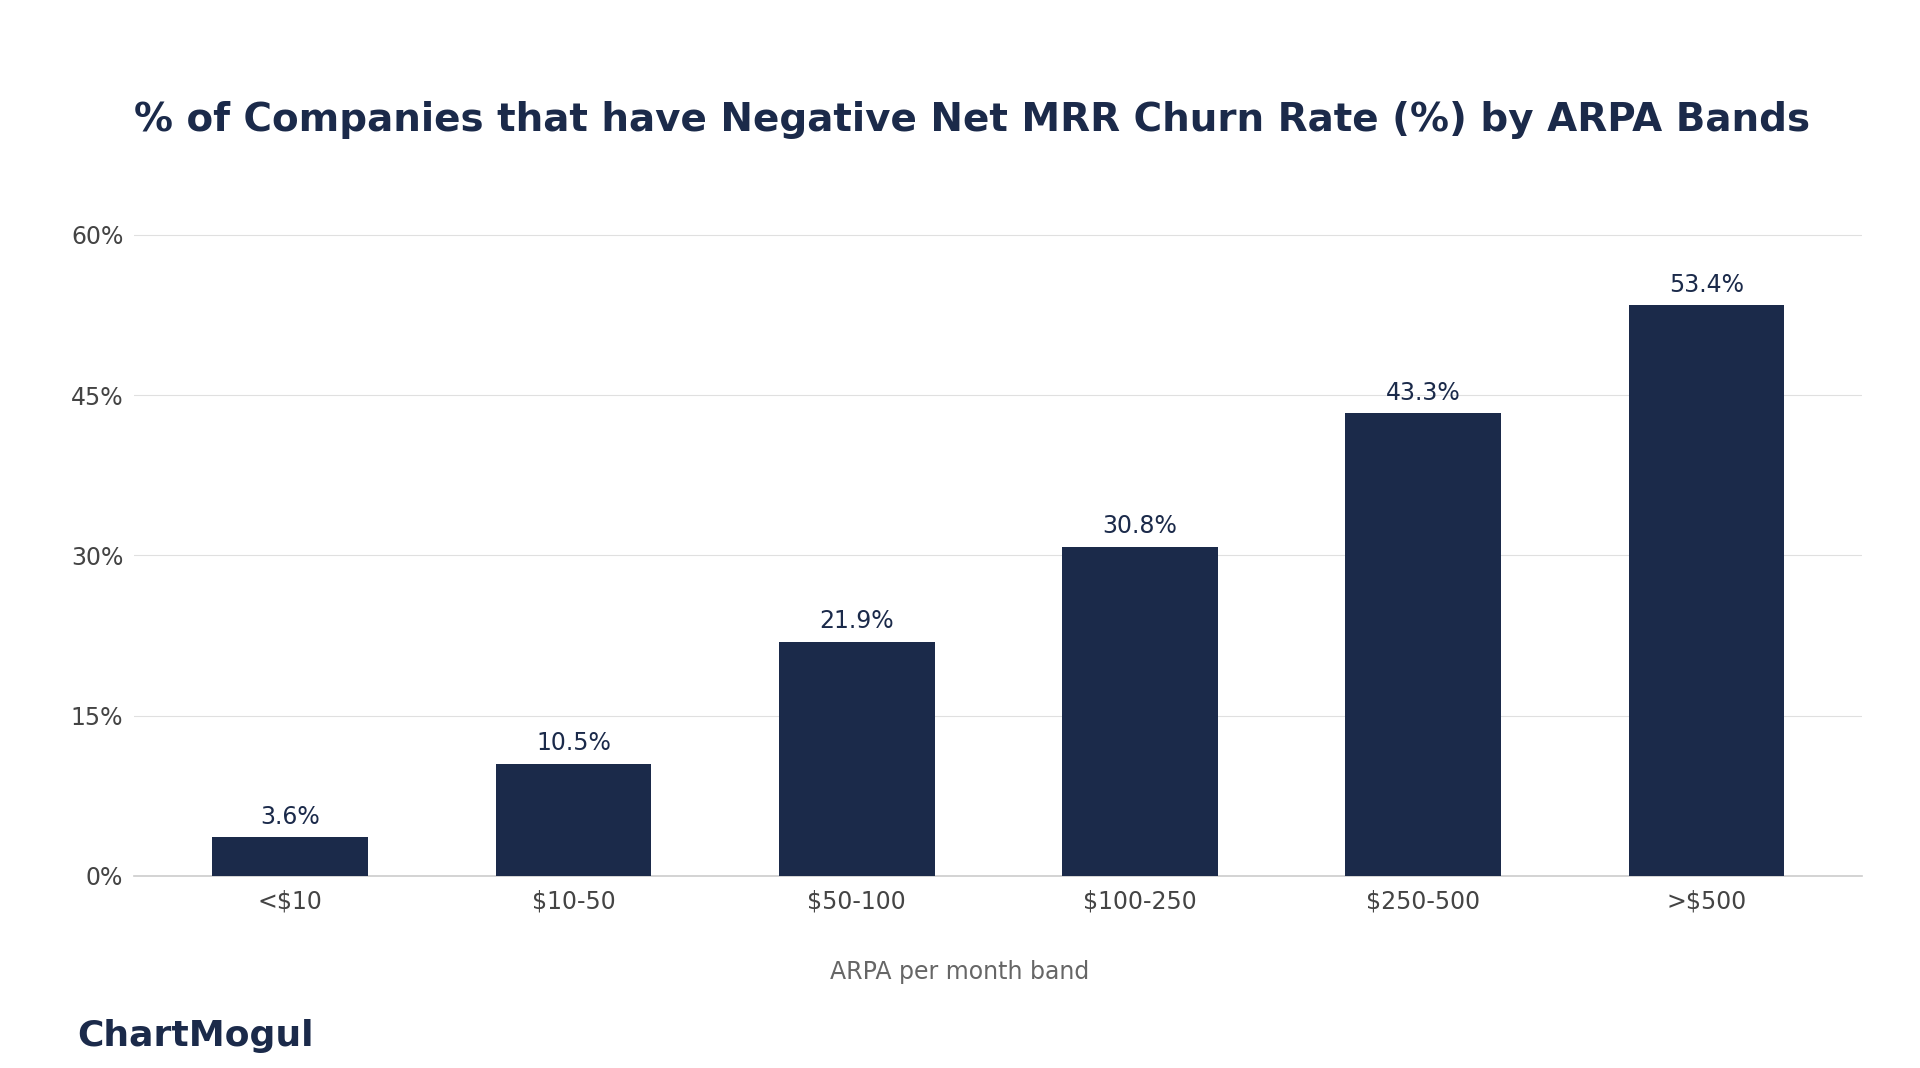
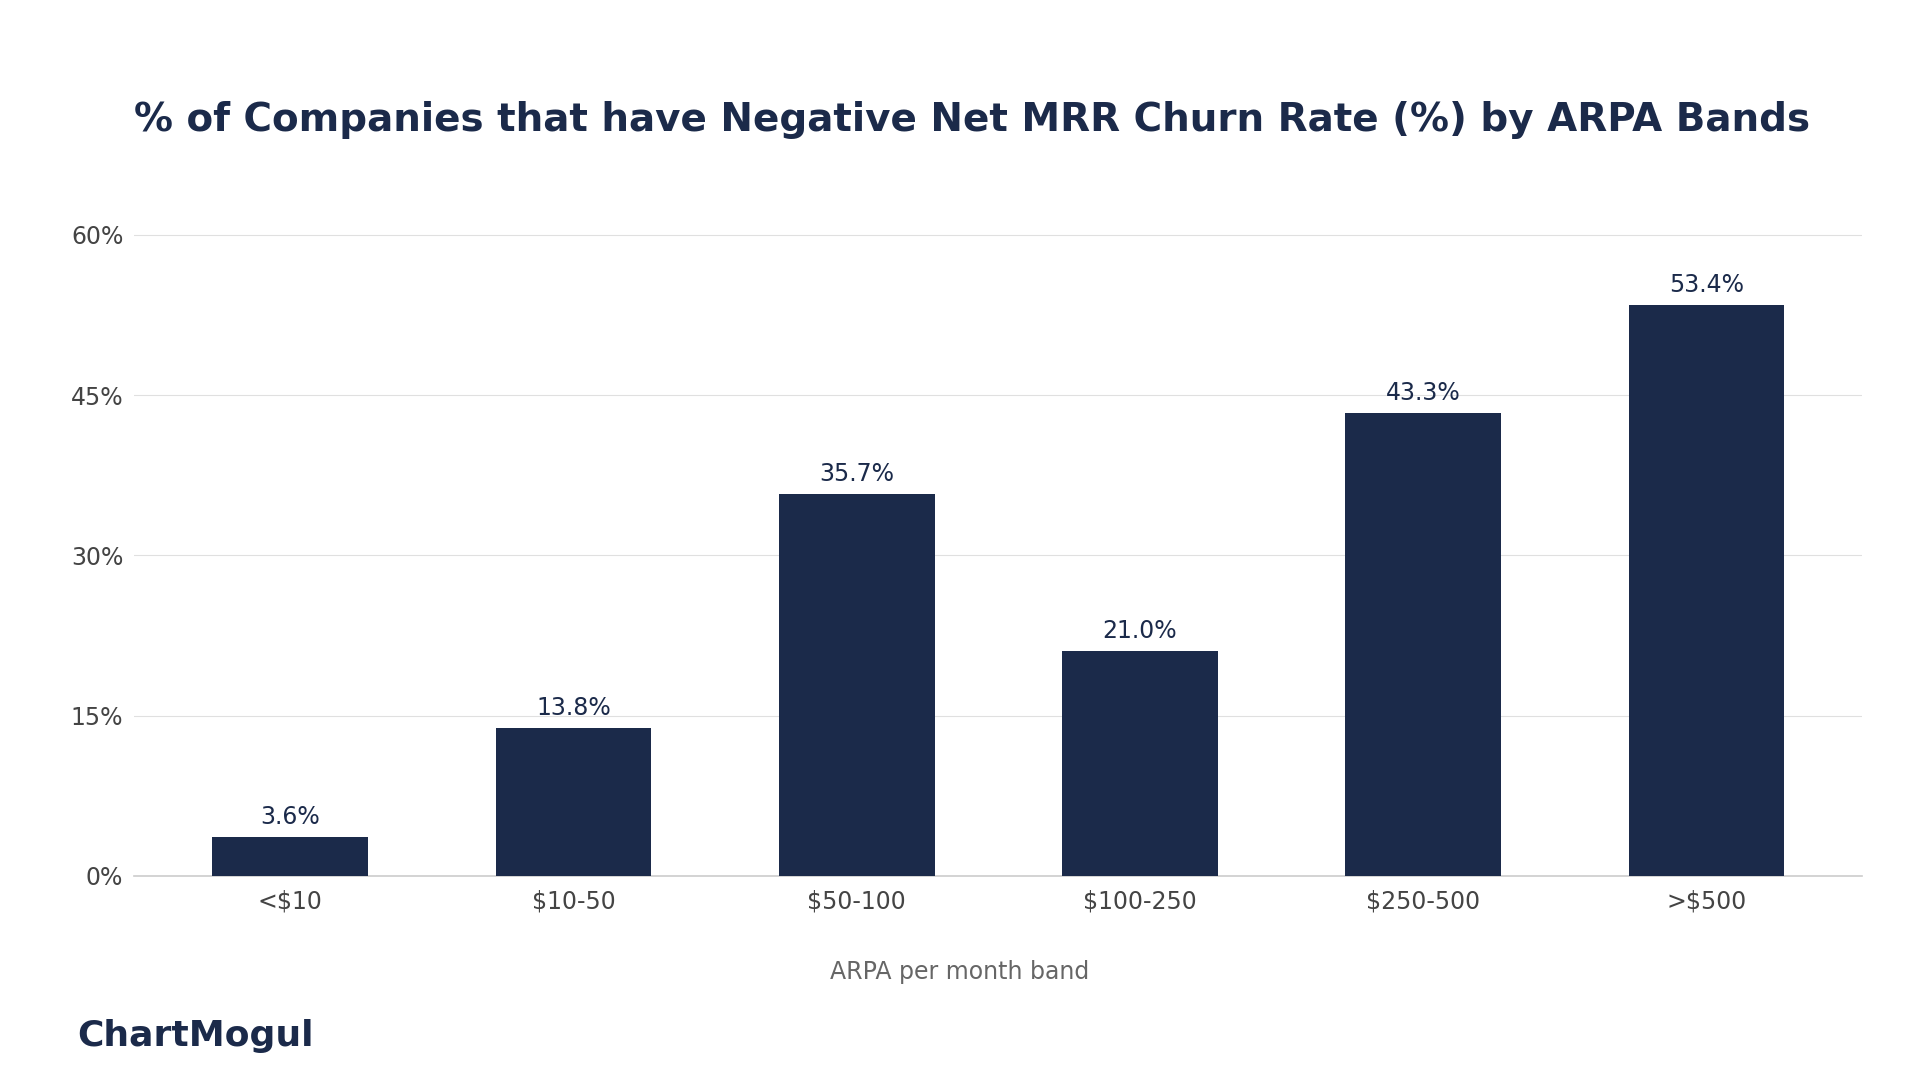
$10-50: 10.5% -> 13.8%
$50-100: 21.9% -> 35.7%
$100-250: 30.8% -> 21.0%
